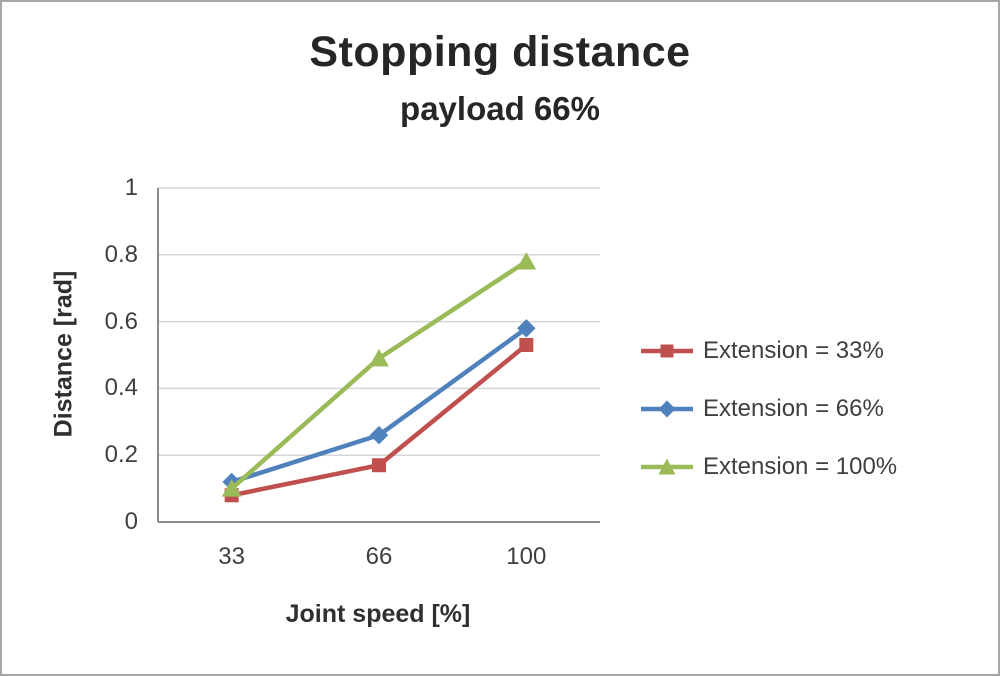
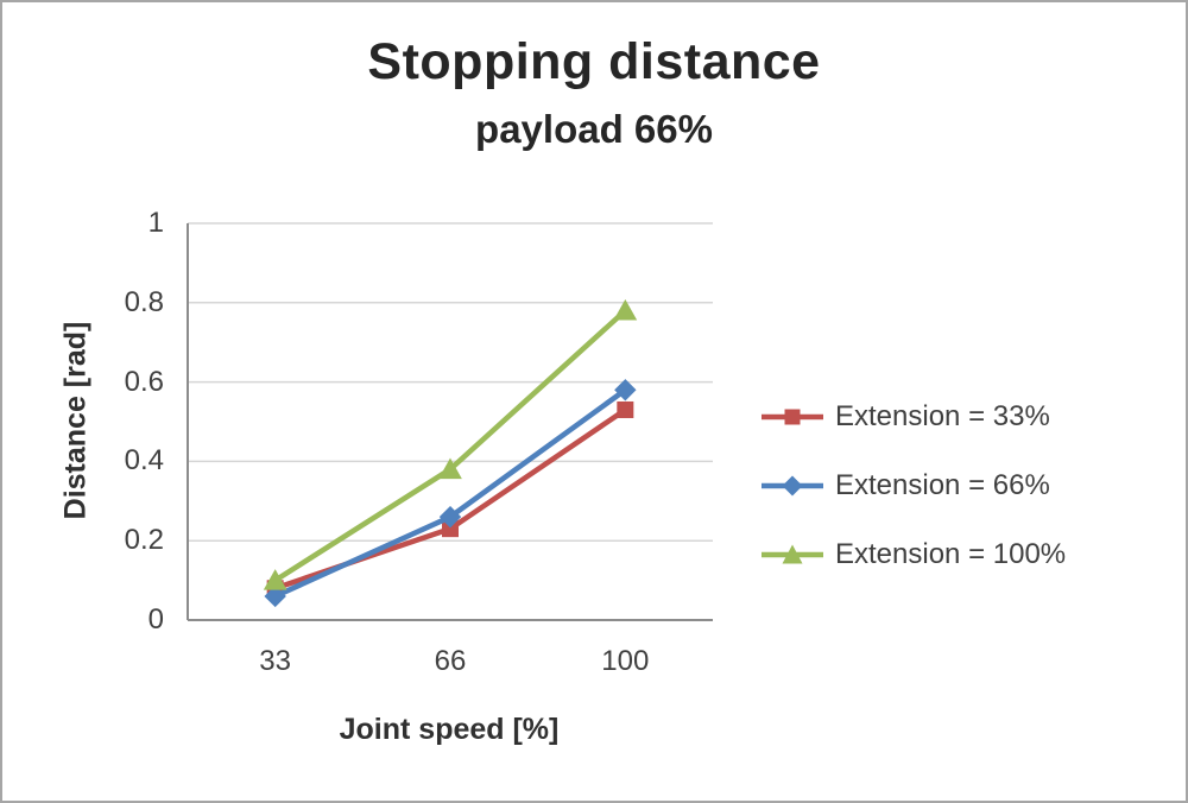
Extension = 66%/33: 0.12 -> 0.06
Extension = 33%/66: 0.17 -> 0.23
Extension = 100%/66: 0.49 -> 0.38
